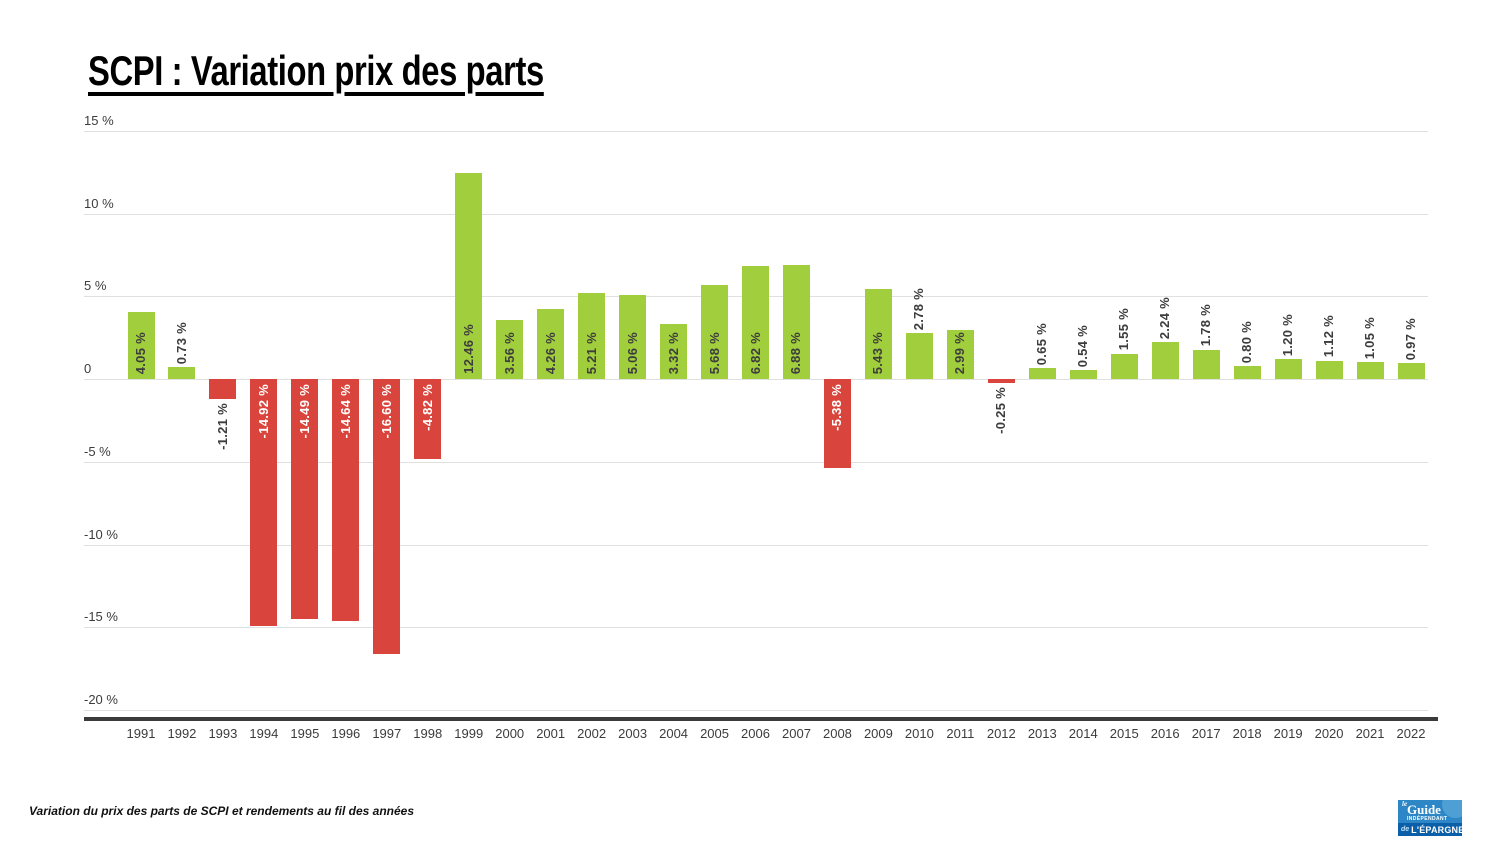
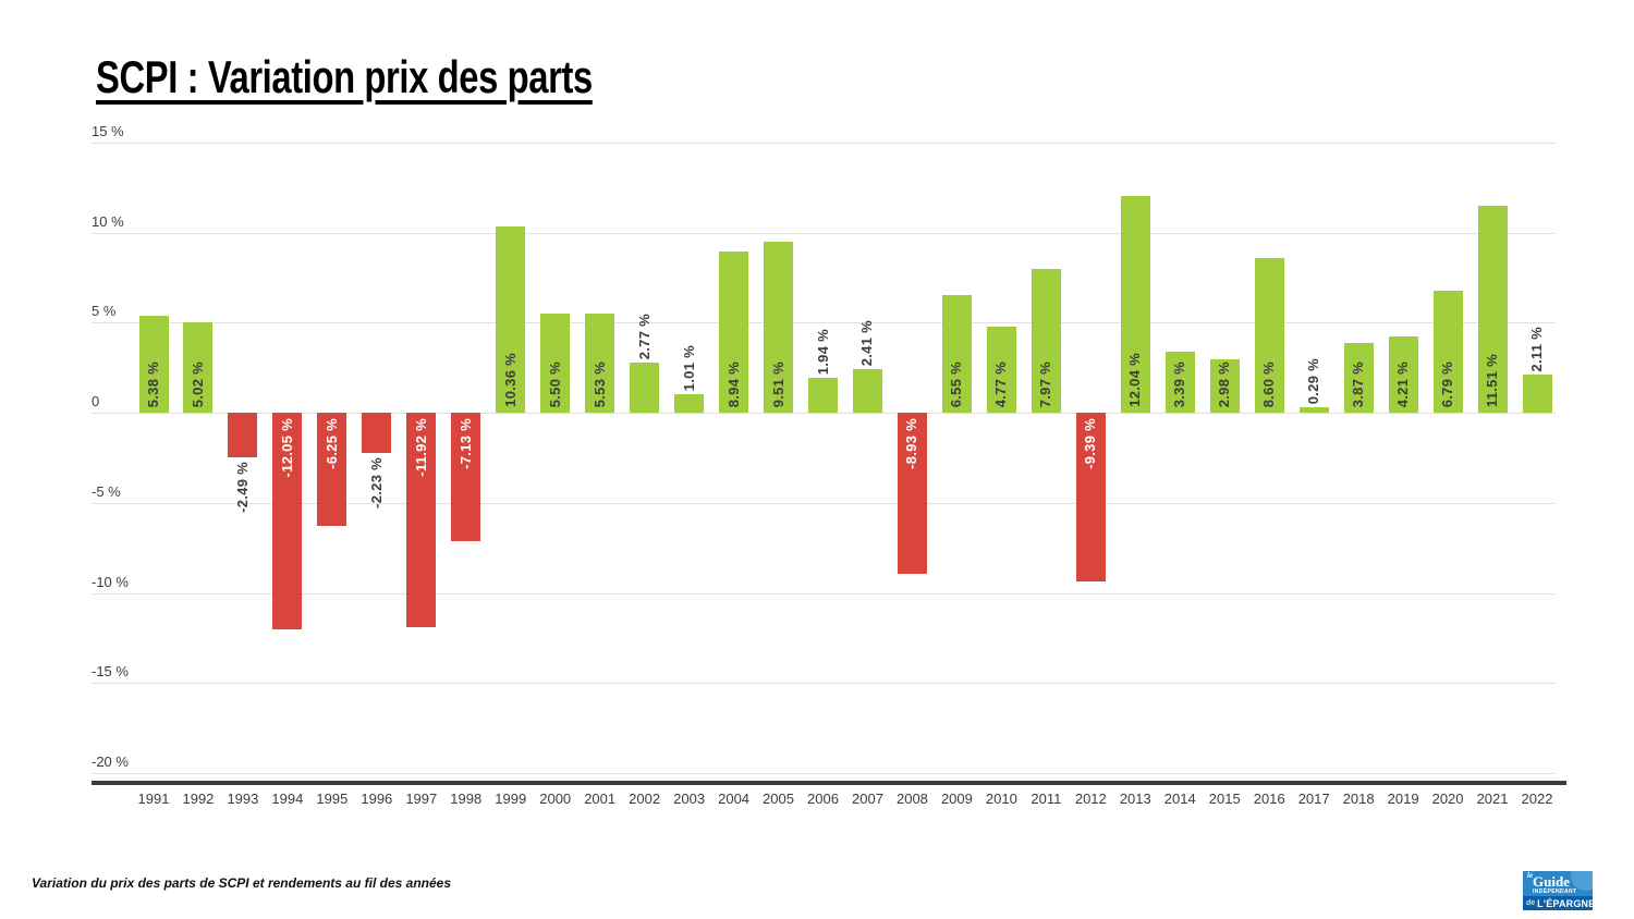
1991: 4.05 -> 5.38
1992: 0.73 -> 5.02
1993: -1.21 -> -2.49
1994: -14.92 -> -12.05
1995: -14.49 -> -6.25
1996: -14.64 -> -2.23
1997: -16.60 -> -11.92
1998: -4.82 -> -7.13
1999: 12.46 -> 10.36
2000: 3.56 -> 5.50
2001: 4.26 -> 5.53
2002: 5.21 -> 2.77
2003: 5.06 -> 1.01
2004: 3.32 -> 8.94
2005: 5.68 -> 9.51
2006: 6.82 -> 1.94
2007: 6.88 -> 2.41
2008: -5.38 -> -8.93
2009: 5.43 -> 6.55
2010: 2.78 -> 4.77
2011: 2.99 -> 7.97
2012: -0.25 -> -9.39
2013: 0.65 -> 12.04
2014: 0.54 -> 3.39
2015: 1.55 -> 2.98
2016: 2.24 -> 8.60
2017: 1.78 -> 0.29
2018: 0.80 -> 3.87
2019: 1.20 -> 4.21
2020: 1.12 -> 6.79
2021: 1.05 -> 11.51
2022: 0.97 -> 2.11
